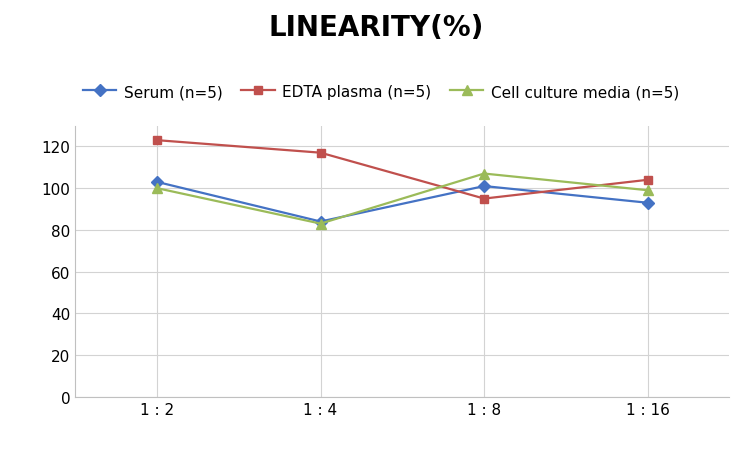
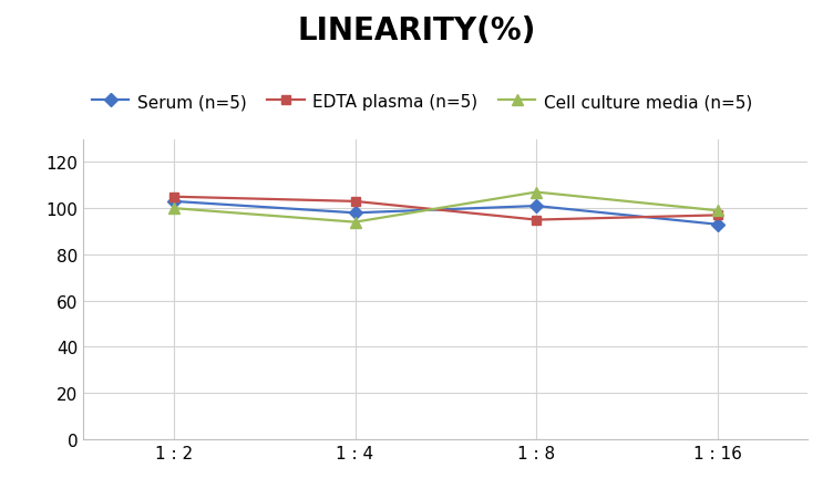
EDTA plasma (n=5)/1 : 2: 123 -> 105
Serum (n=5)/1 : 4: 84 -> 98
EDTA plasma (n=5)/1 : 4: 117 -> 103
Cell culture media (n=5)/1 : 4: 83 -> 94
EDTA plasma (n=5)/1 : 16: 104 -> 97
